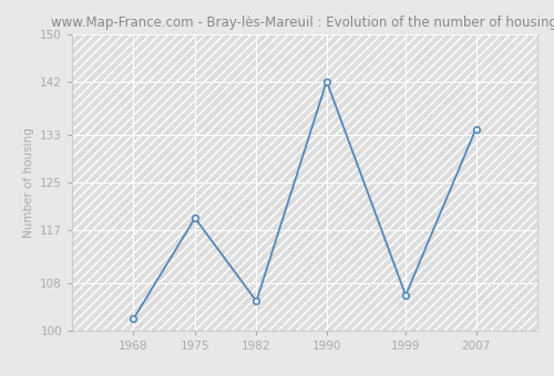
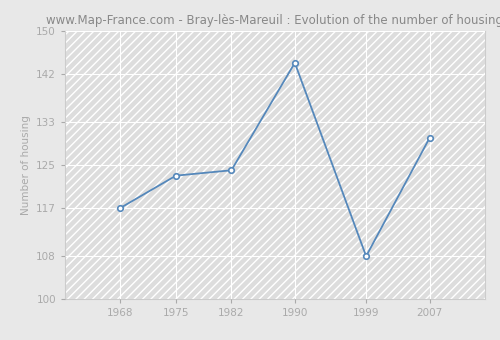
1968: 102 -> 117
1975: 119 -> 123
1982: 105 -> 124
1990: 142 -> 144
1999: 106 -> 108
2007: 134 -> 130
